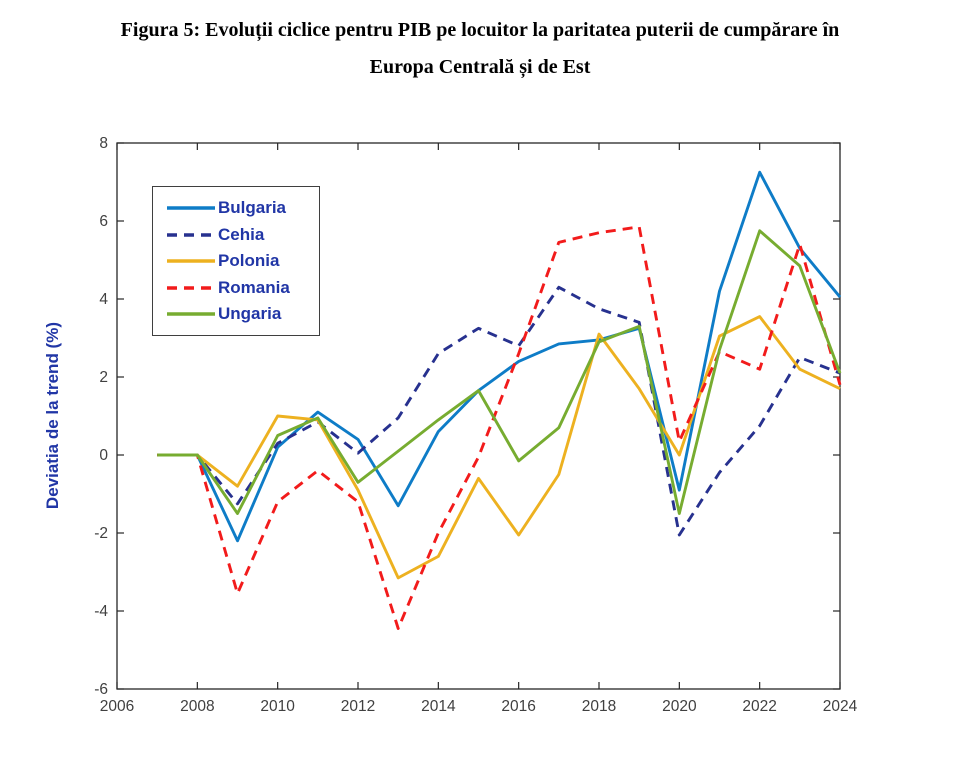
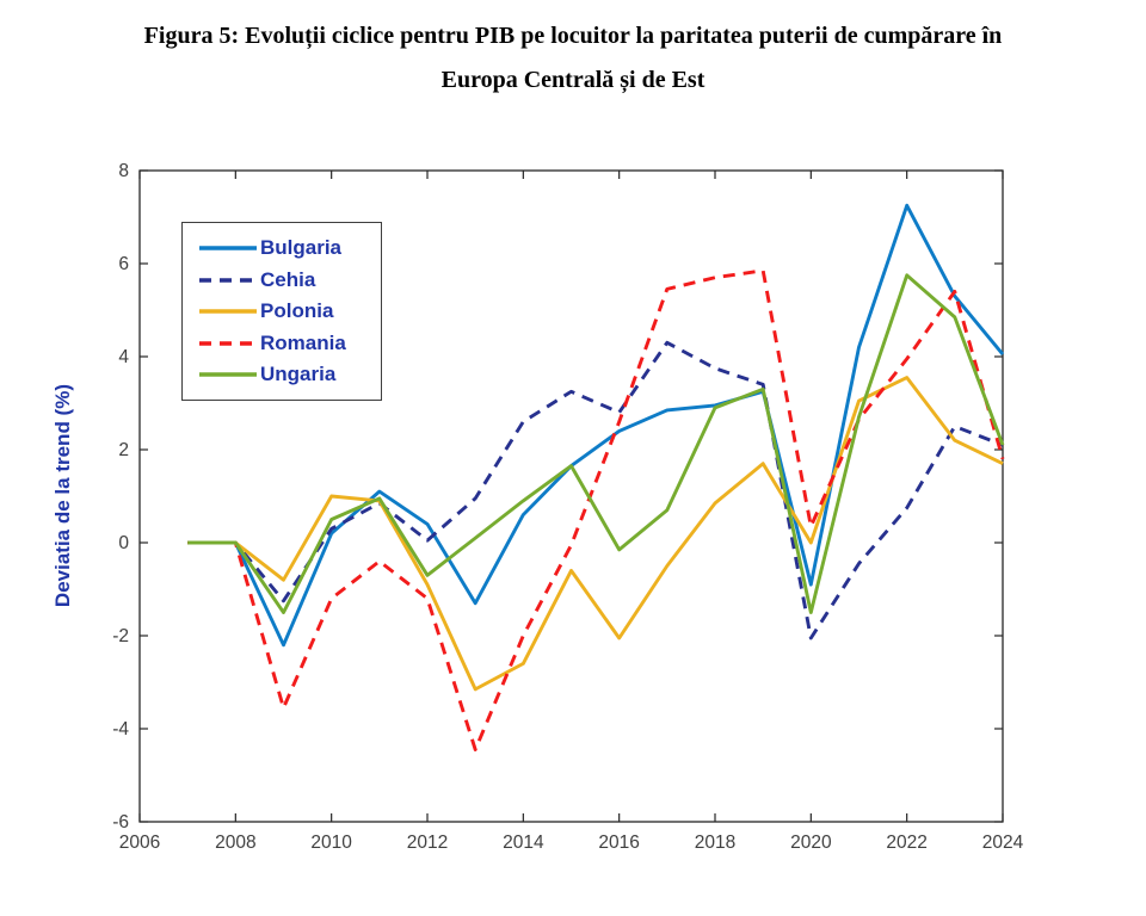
Polonia/2018: 3.1 -> 0.8
Romania/2022: 2.2 -> 4.0
